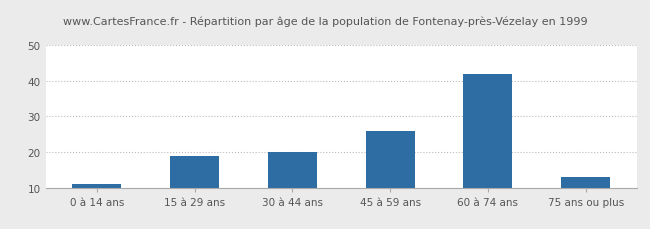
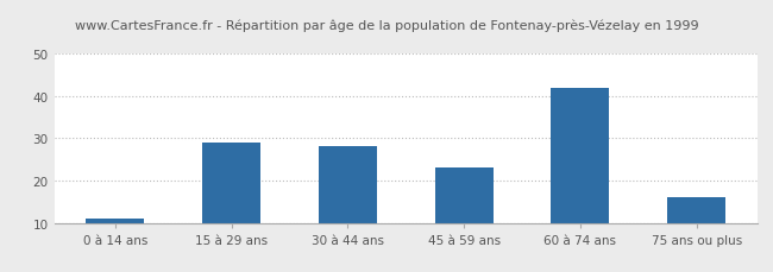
15 à 29 ans: 19 -> 29
30 à 44 ans: 20 -> 28
45 à 59 ans: 26 -> 23
75 ans ou plus: 13 -> 16
